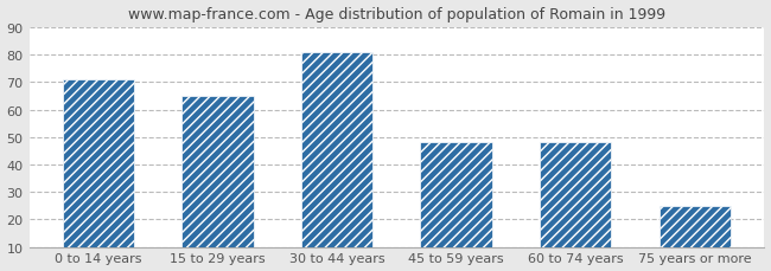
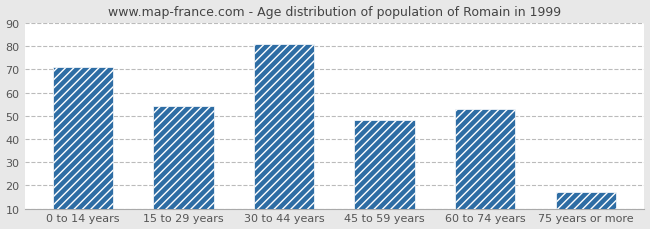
15 to 29 years: 65 -> 54
60 to 74 years: 48 -> 53
75 years or more: 25 -> 17
